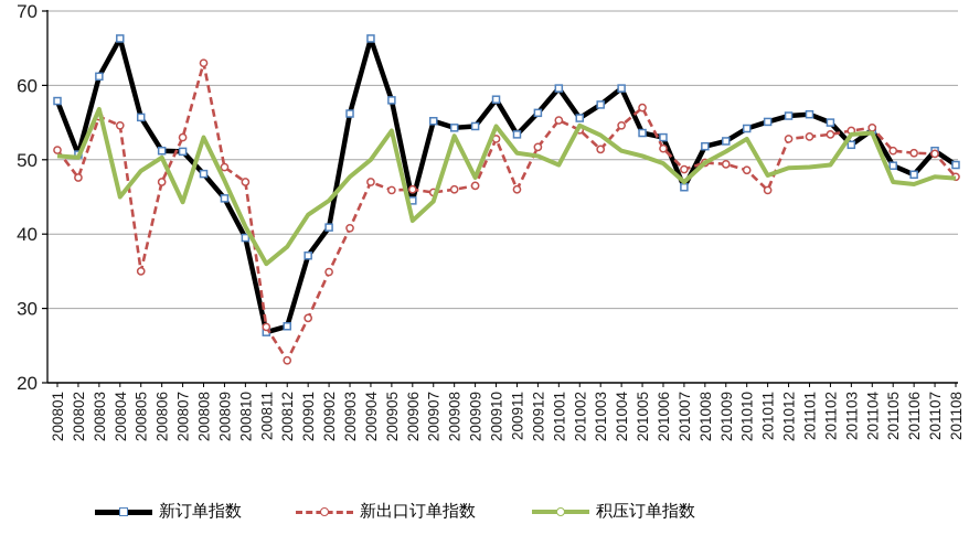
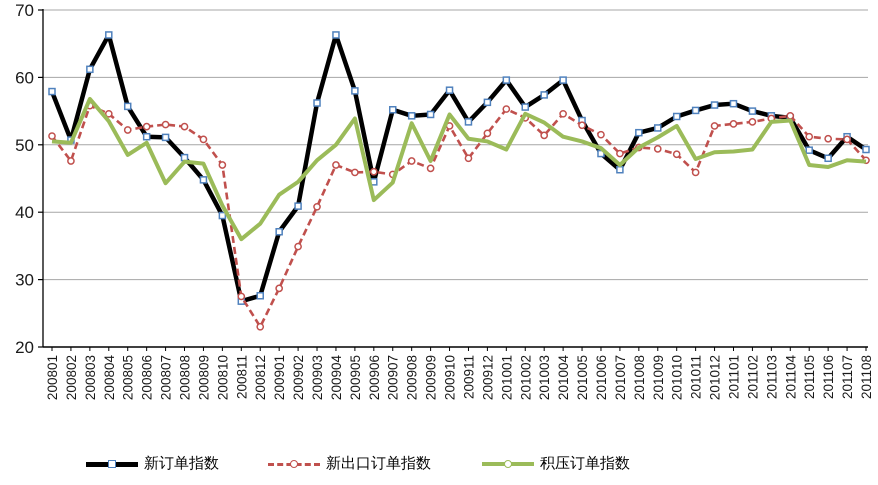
积压订单指数/200804: 45 -> 54
新出口订单指数/200805: 35 -> 52
新出口订单指数/200806: 47 -> 53
新出口订单指数/200808: 63 -> 53
积压订单指数/200808: 53 -> 48
新出口订单指数/200809: 49 -> 51
新出口订单指数/200908: 46 -> 48
新出口订单指数/200911: 46 -> 48
新出口订单指数/201005: 57 -> 53
新订单指数/201006: 53 -> 49
新订单指数/201103: 52 -> 54
